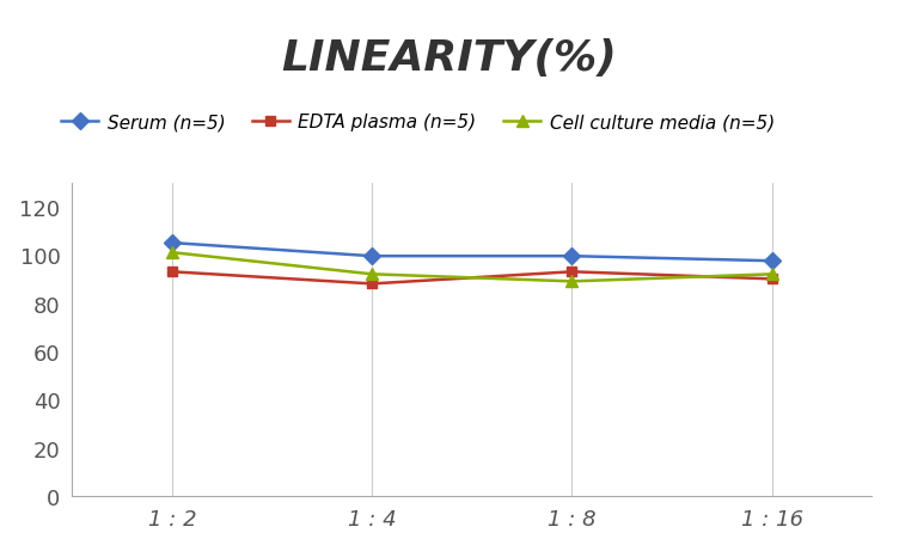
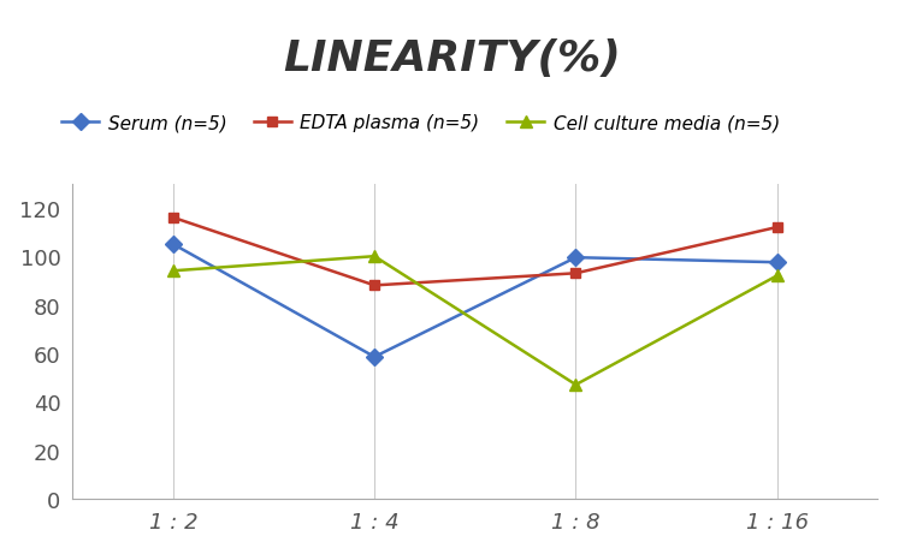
EDTA plasma (n=5)/1 : 2: 93 -> 116
Cell culture media (n=5)/1 : 2: 101 -> 94
Serum (n=5)/1 : 4: 99.5 -> 58.5
Cell culture media (n=5)/1 : 4: 92 -> 100
Cell culture media (n=5)/1 : 8: 89 -> 47
EDTA plasma (n=5)/1 : 16: 90 -> 112
